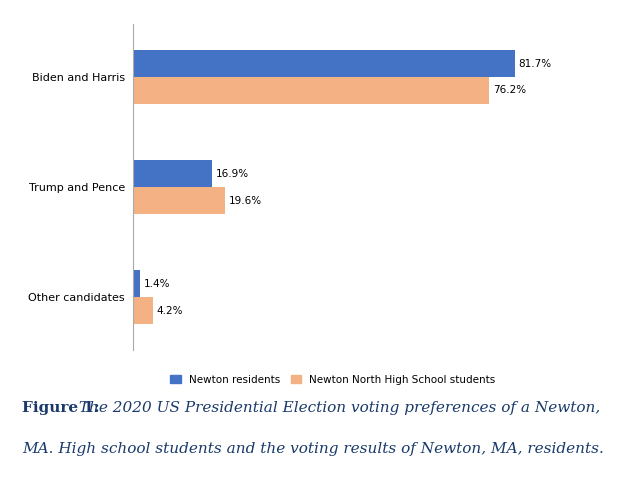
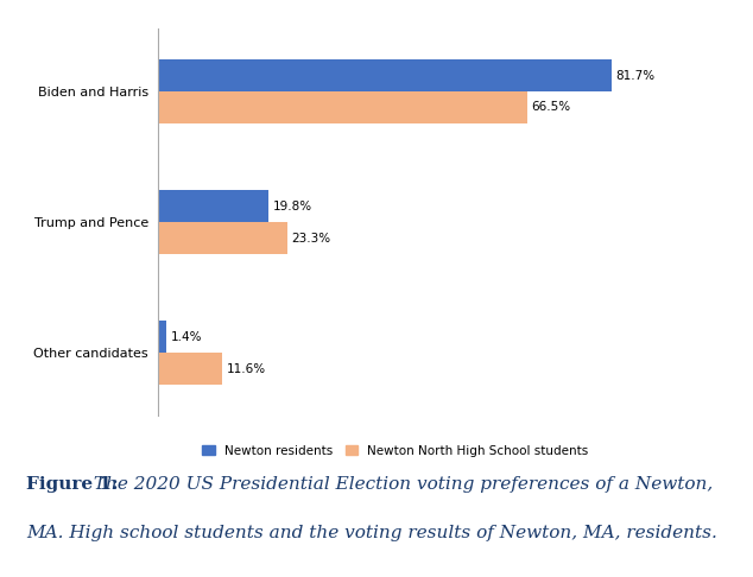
Newton North High School students/Biden and Harris: 76.2% -> 66.5%
Newton residents/Trump and Pence: 16.9% -> 19.8%
Newton North High School students/Trump and Pence: 19.6% -> 23.3%
Newton North High School students/Other candidates: 4.2% -> 11.6%
